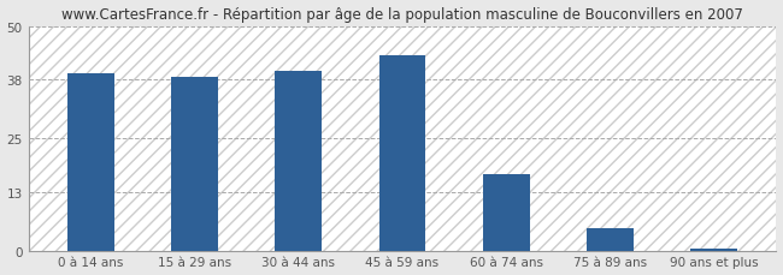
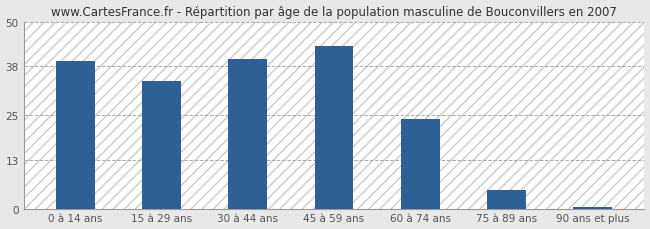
15 à 29 ans: 38.7 -> 34.0
60 à 74 ans: 17.0 -> 24.0
